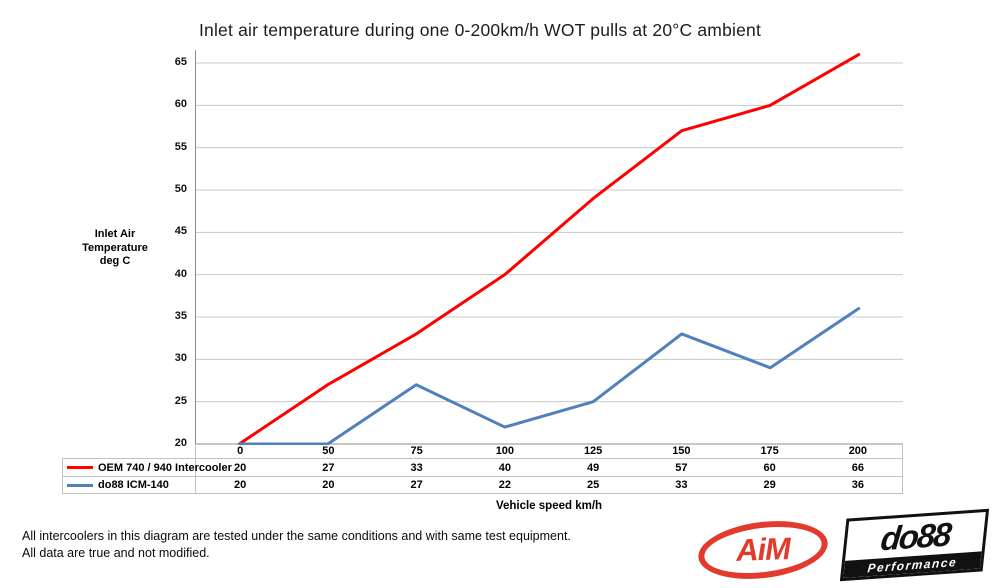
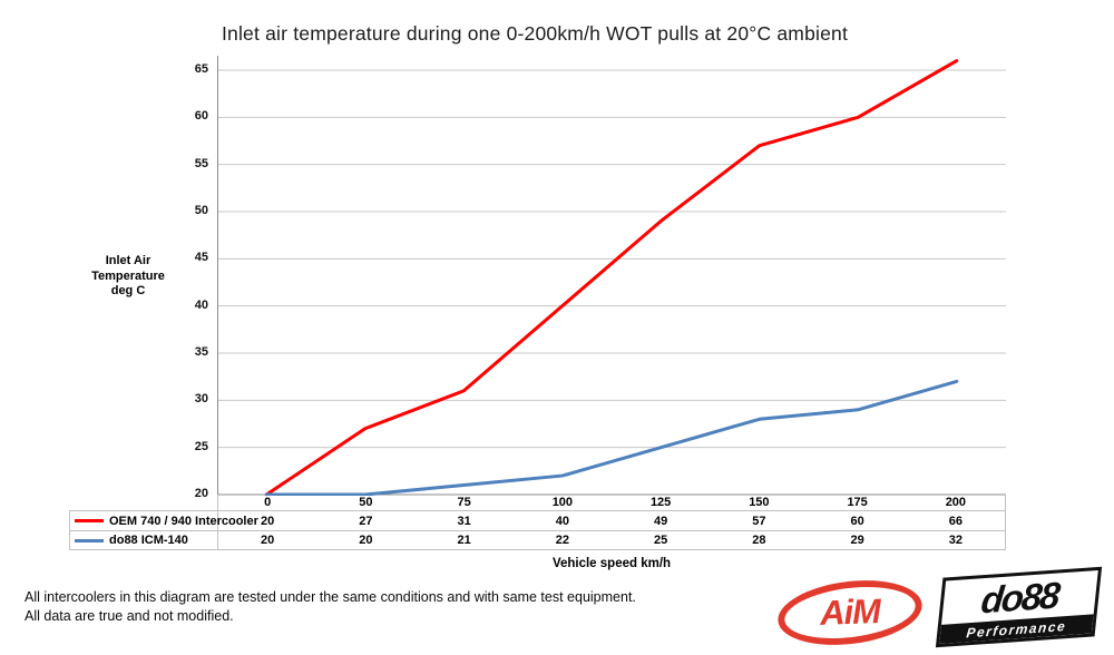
OEM 740 / 940 Intercooler/75: 33 -> 31
do88 ICM-140/75: 27 -> 21
do88 ICM-140/150: 33 -> 28
do88 ICM-140/200: 36 -> 32
